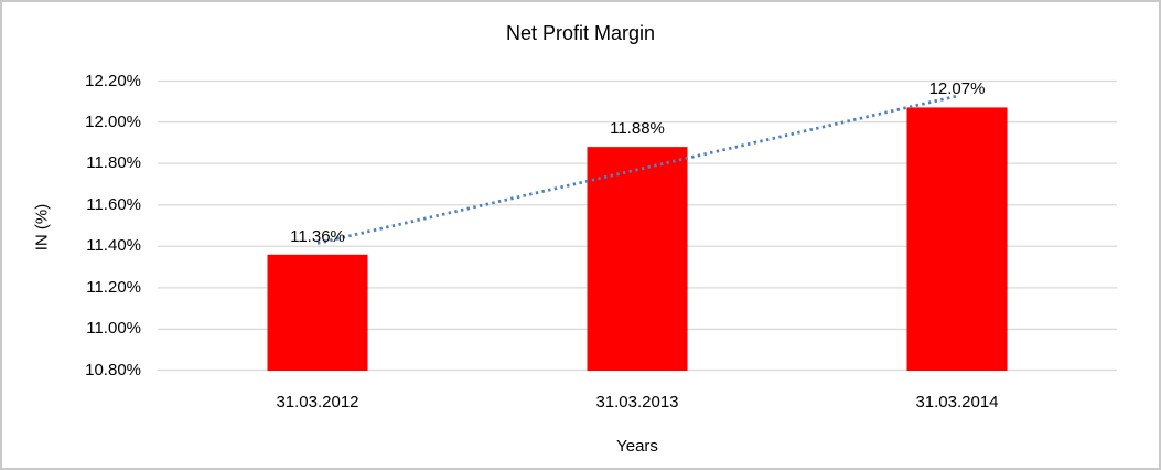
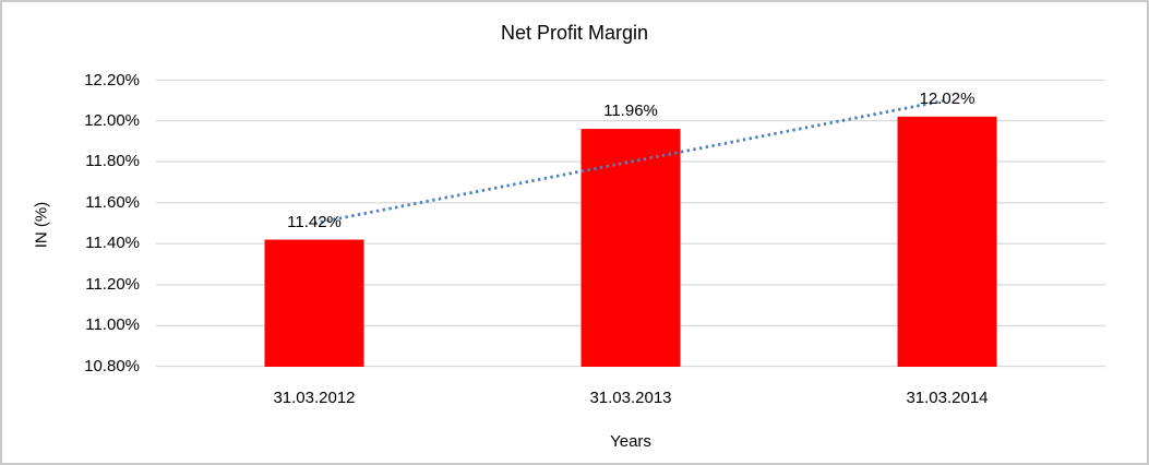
31.03.2012: 11.36% -> 11.42%
31.03.2013: 11.88% -> 11.96%
31.03.2014: 12.07% -> 12.02%
